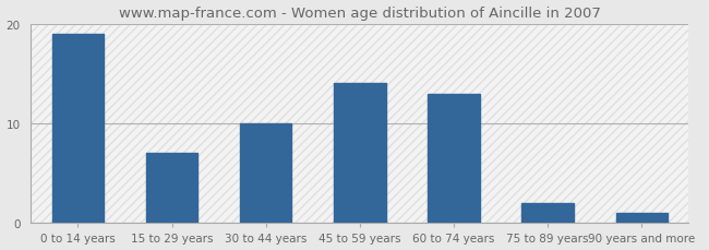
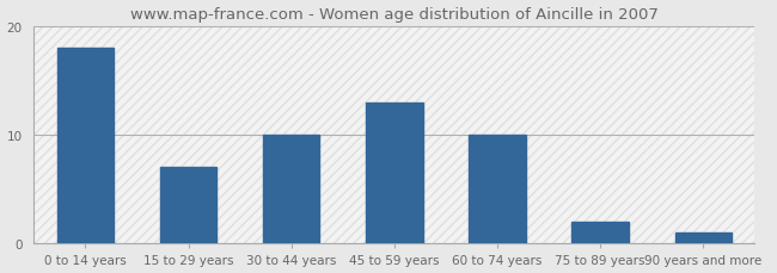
0 to 14 years: 19 -> 18
45 to 59 years: 14 -> 13
60 to 74 years: 13 -> 10
